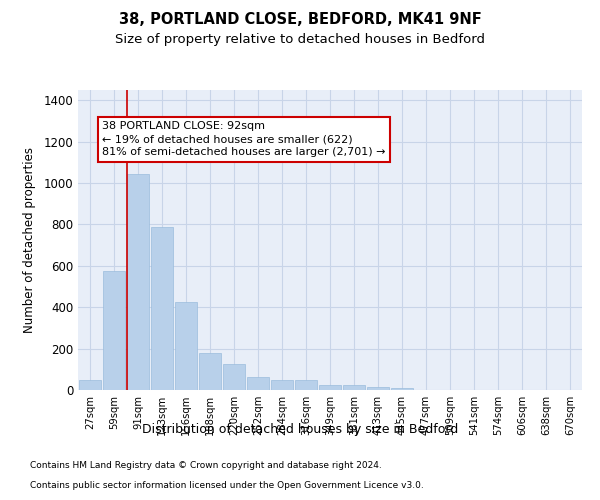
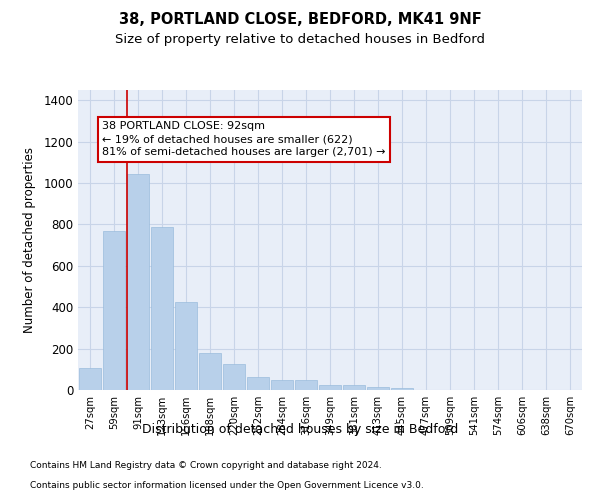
27sqm: 50 -> 105
59sqm: 575 -> 770
